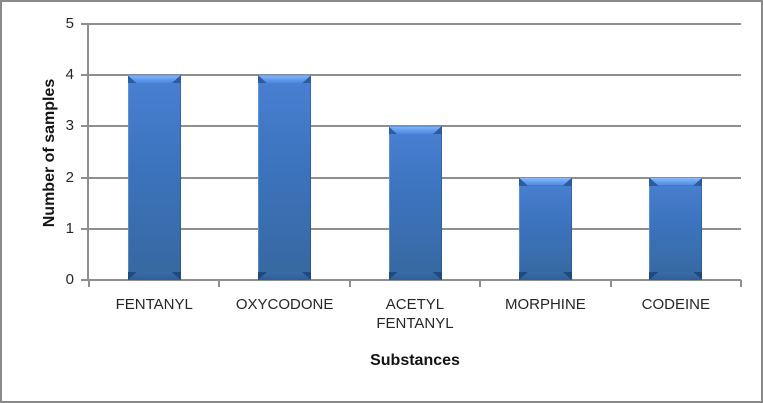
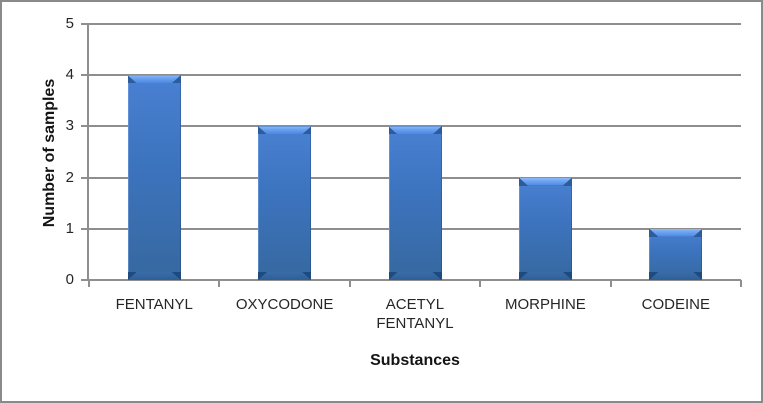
OXYCODONE: 4 -> 3
CODEINE: 2 -> 1
